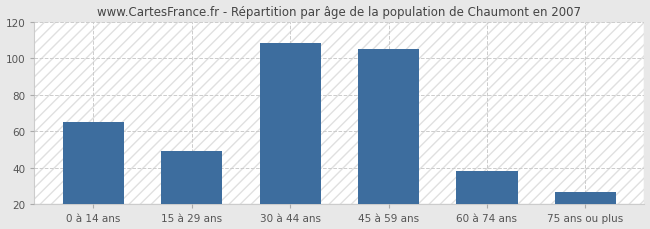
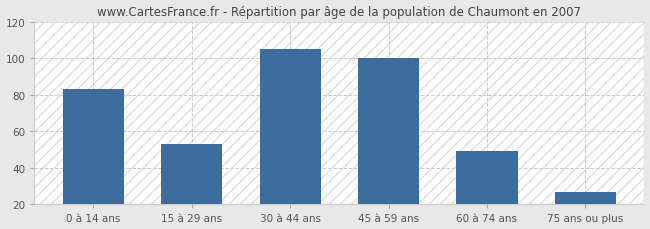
0 à 14 ans: 65 -> 83
15 à 29 ans: 49 -> 53
30 à 44 ans: 108 -> 105
45 à 59 ans: 105 -> 100
60 à 74 ans: 38 -> 49
